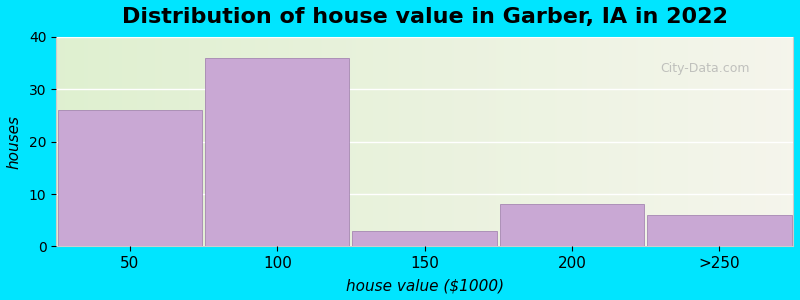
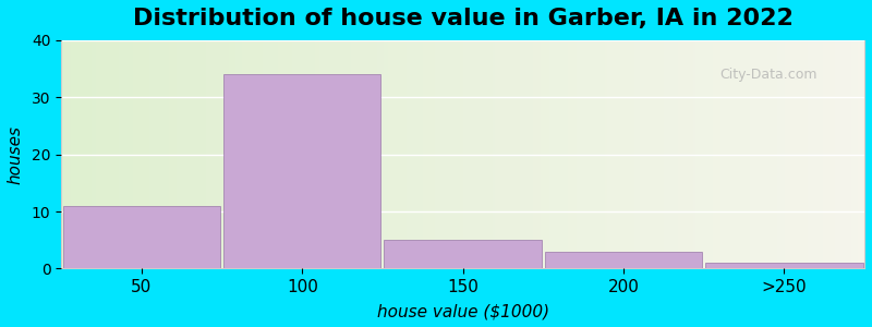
50: 26 -> 11
100: 36 -> 34
150: 3 -> 5
200: 8 -> 3
>250: 6 -> 1
